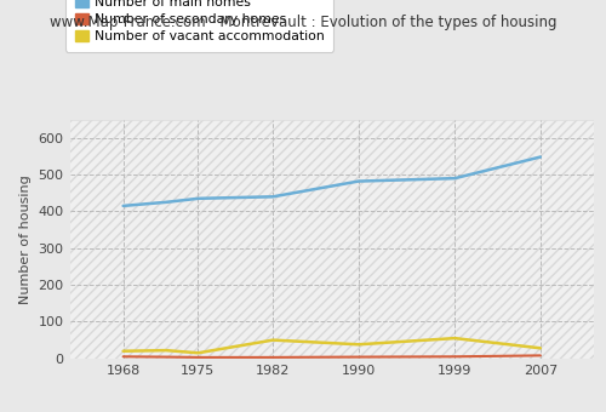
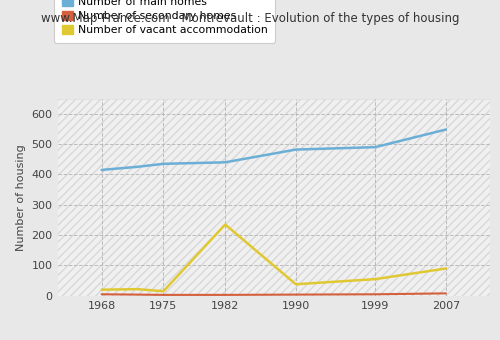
Number of vacant accommodation/1982: 50 -> 235
Number of vacant accommodation/2007: 28 -> 90
